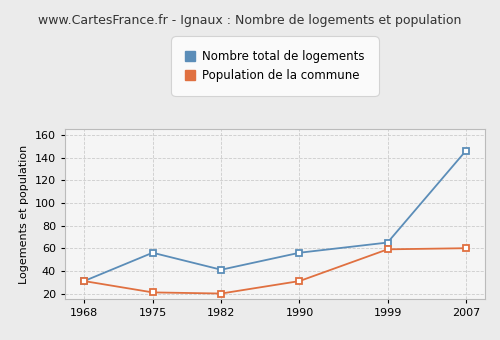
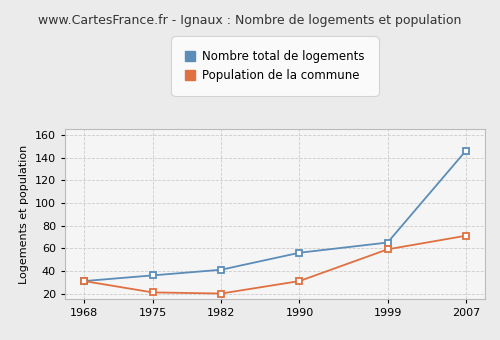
Nombre total de logements/1975: 56 -> 36
Population de la commune/2007: 60 -> 71
